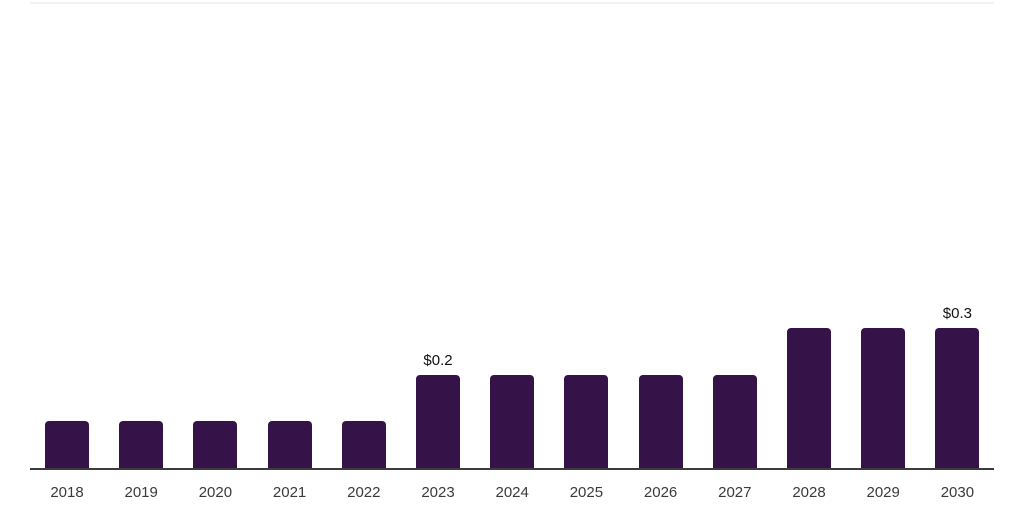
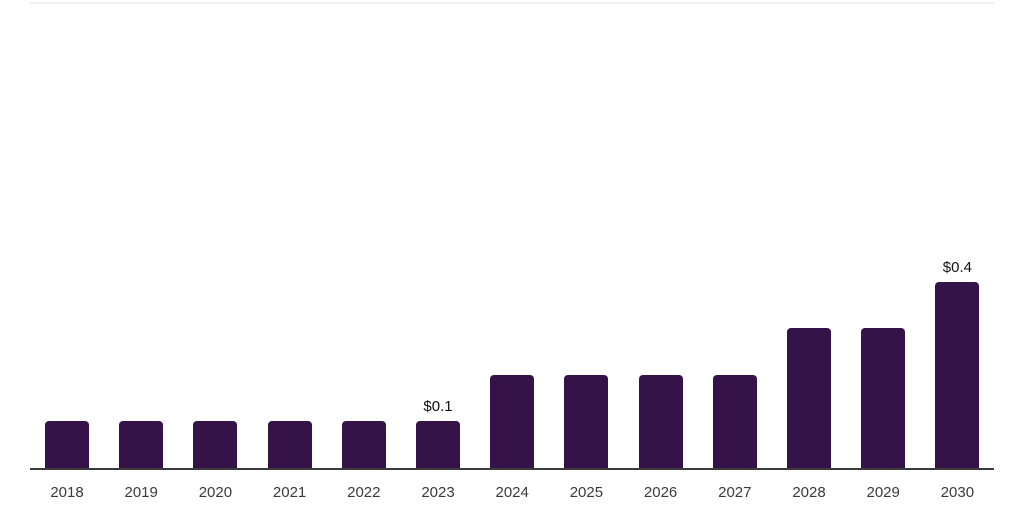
2023: $0.2 -> $0.1
2030: $0.3 -> $0.4
